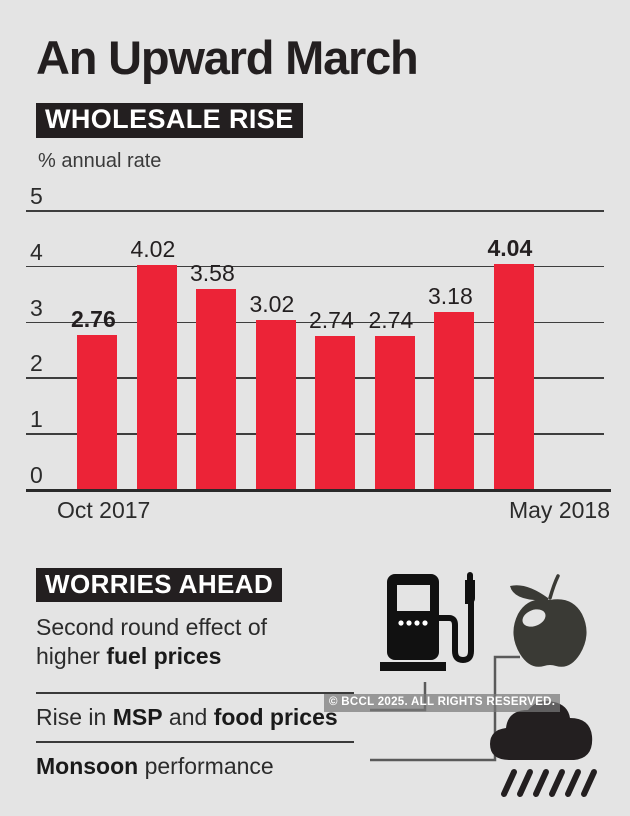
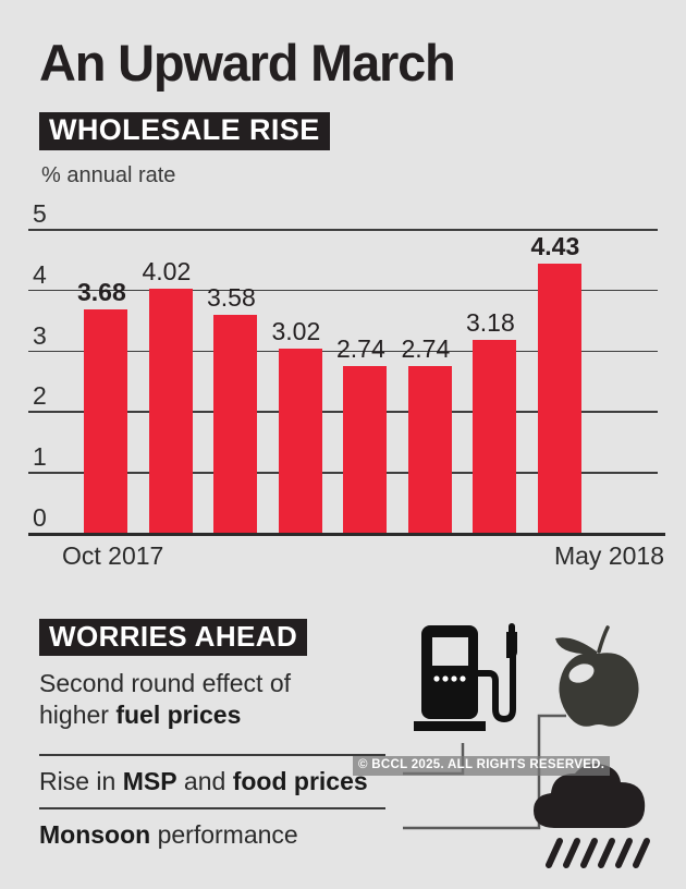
Oct 2017: 2.76 -> 3.68
May 2018: 4.04 -> 4.43
